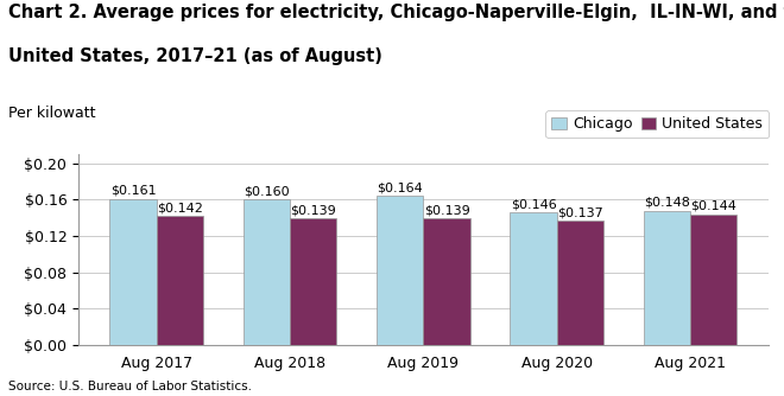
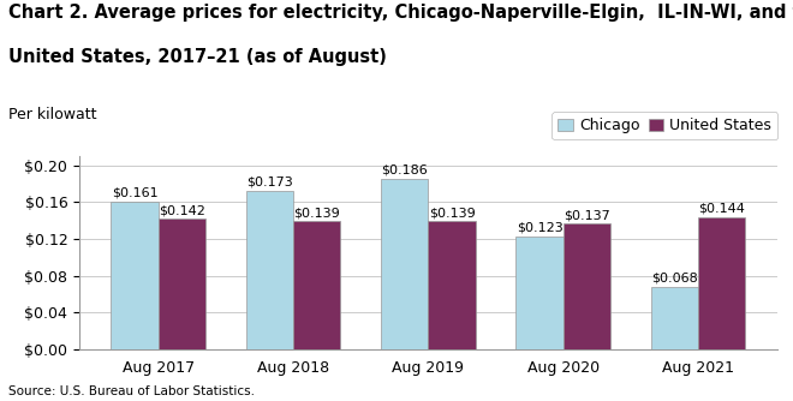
Chicago/Aug 2018: $0.160 -> $0.173
Chicago/Aug 2019: $0.164 -> $0.186
Chicago/Aug 2020: $0.146 -> $0.123
Chicago/Aug 2021: $0.148 -> $0.068
